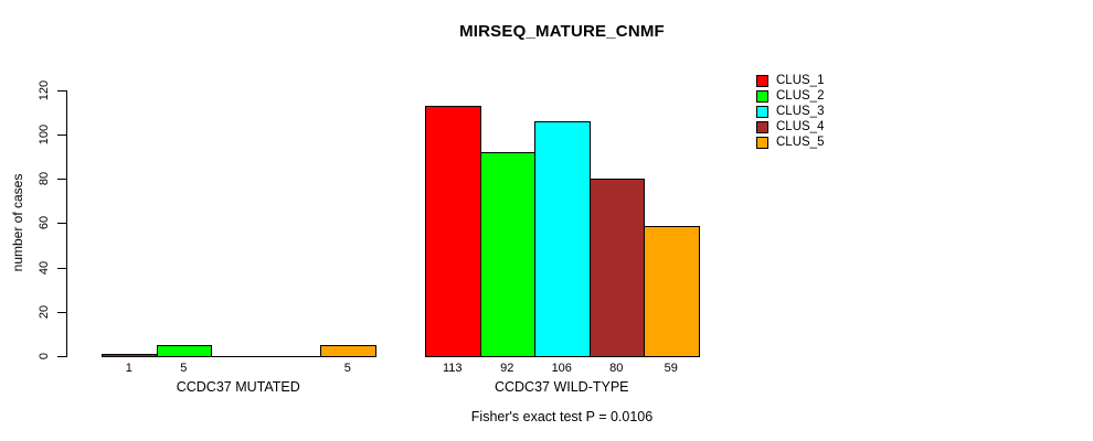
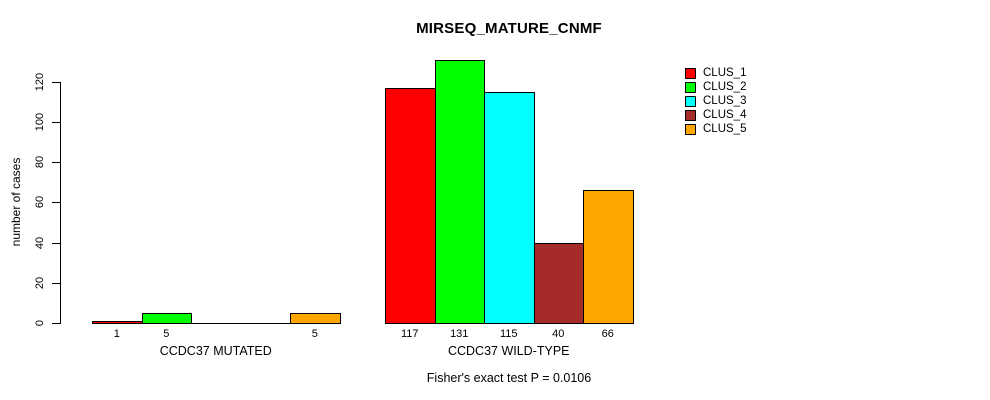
CLUS_1/CCDC37 WILD-TYPE: 113 -> 117
CLUS_2/CCDC37 WILD-TYPE: 92 -> 131
CLUS_3/CCDC37 WILD-TYPE: 106 -> 115
CLUS_4/CCDC37 WILD-TYPE: 80 -> 40
CLUS_5/CCDC37 WILD-TYPE: 59 -> 66
